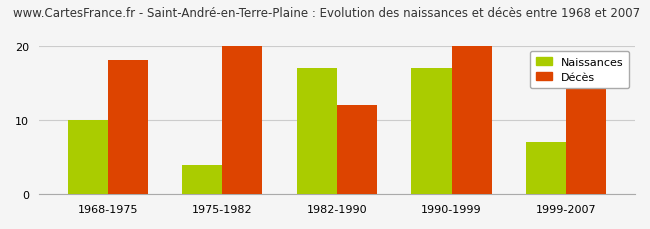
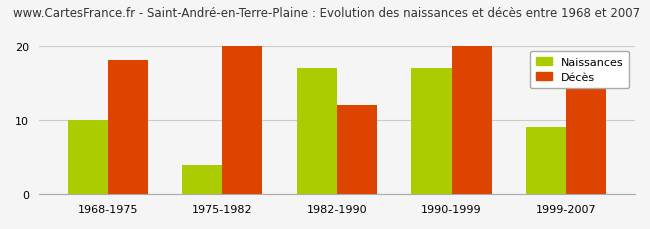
Naissances/1999-2007: 7 -> 9
